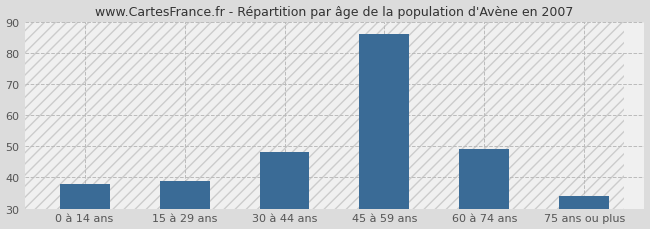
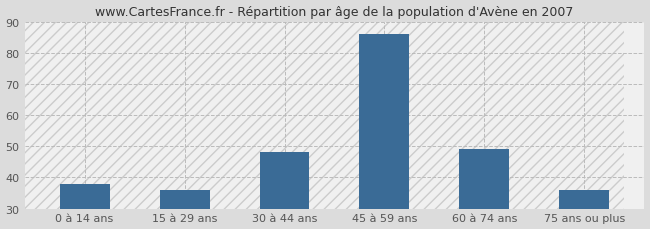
15 à 29 ans: 39 -> 36
75 ans ou plus: 34 -> 36
